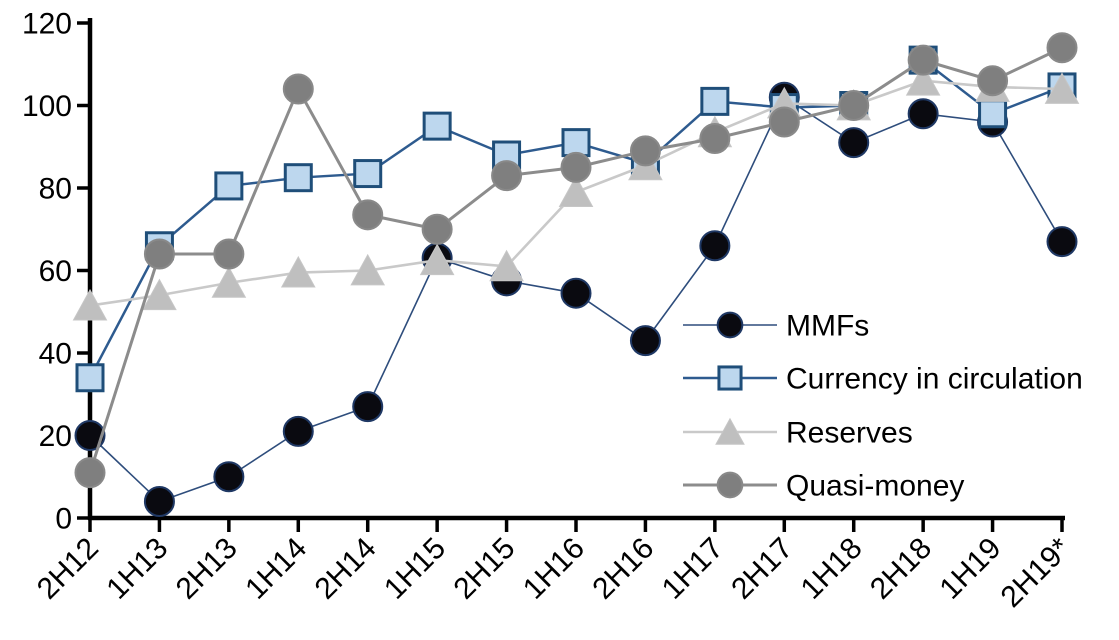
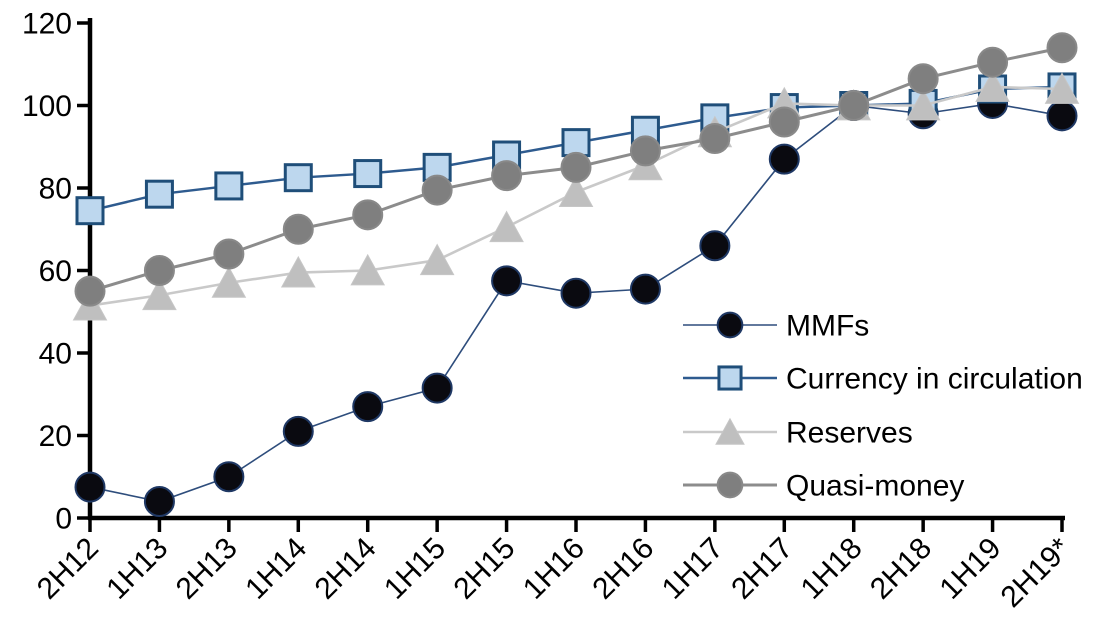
MMFs/2H12: 20 -> 8
Currency in circulation/2H12: 34 -> 74
Quasi-money/2H12: 11 -> 55
Currency in circulation/1H13: 66 -> 78
Quasi-money/1H13: 64 -> 60
Quasi-money/1H14: 104 -> 70
MMFs/1H15: 63 -> 32
Currency in circulation/1H15: 95 -> 85
Quasi-money/1H15: 70 -> 80
Reserves/2H15: 61 -> 70
MMFs/2H16: 43 -> 56
Currency in circulation/2H16: 86 -> 94
Currency in circulation/1H17: 101 -> 97
MMFs/2H17: 102 -> 87
MMFs/1H18: 91 -> 100
Currency in circulation/2H18: 111 -> 100
Reserves/2H18: 106 -> 100
Quasi-money/2H18: 111 -> 106
MMFs/1H19: 96 -> 100
Currency in circulation/1H19: 98 -> 104
Quasi-money/1H19: 106 -> 110
MMFs/2H19*: 67 -> 98
